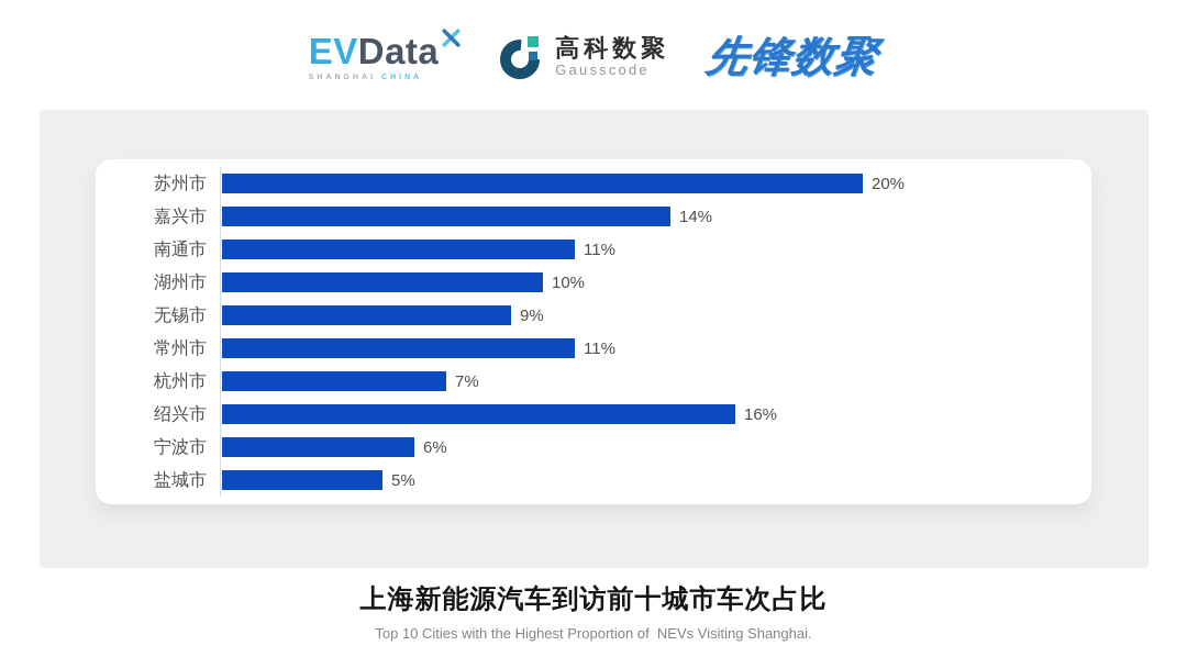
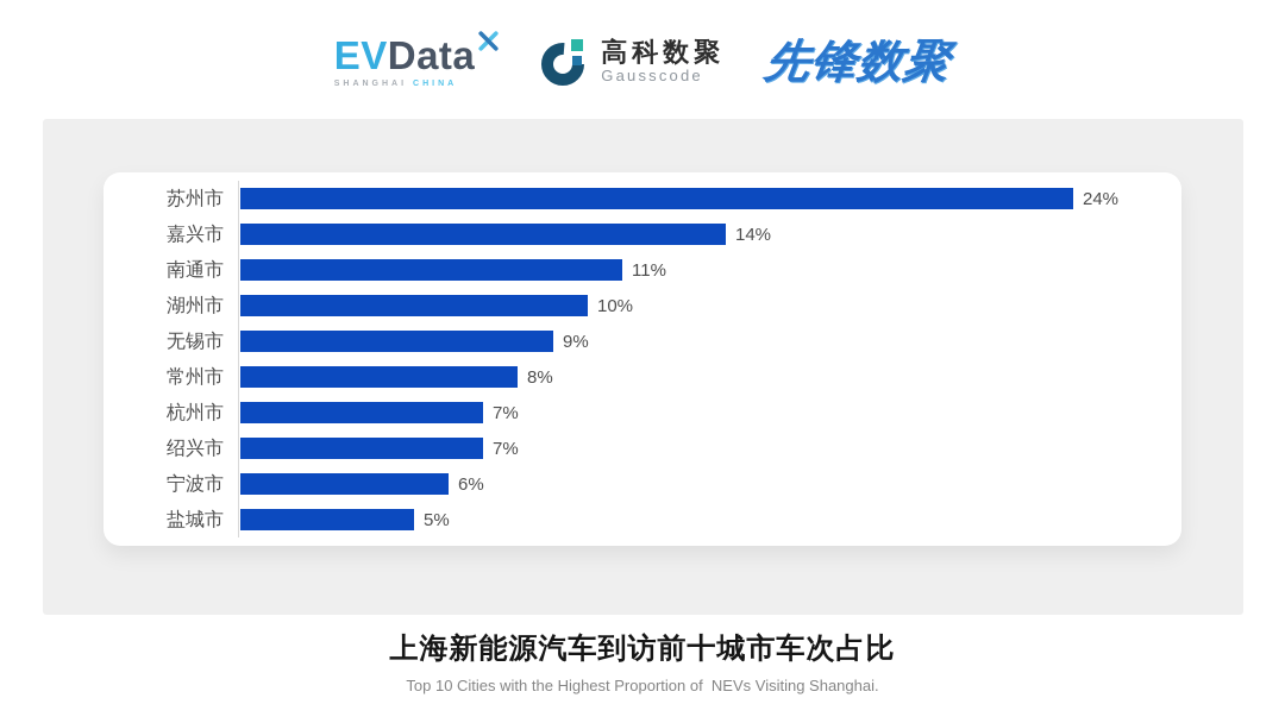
苏州市: 20% -> 24%
常州市: 11% -> 8%
绍兴市: 16% -> 7%
